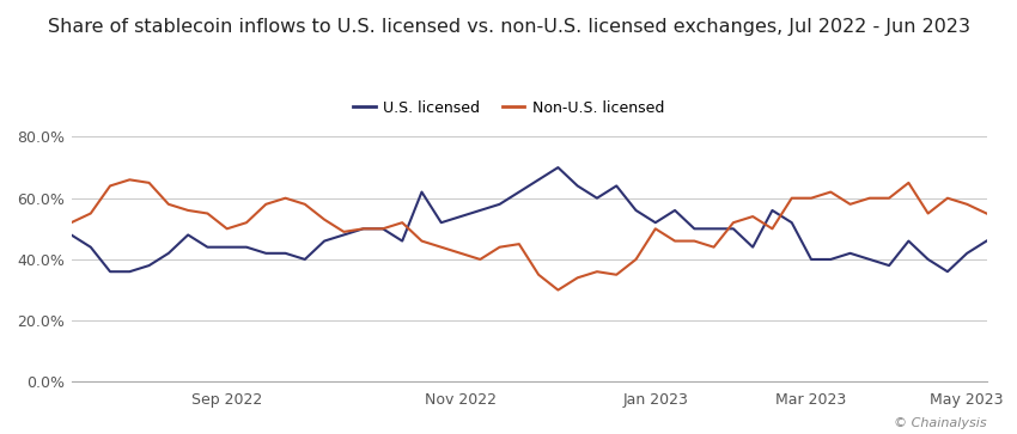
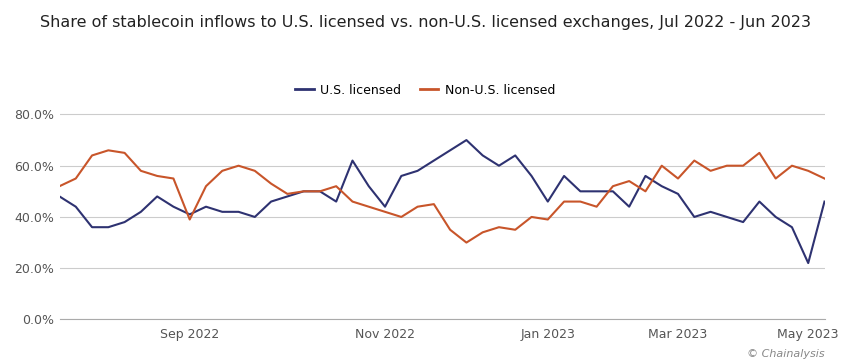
U.S. licensed/Sep 2022: 44% -> 41%
Non-U.S. licensed/Sep 2022: 50% -> 39%
U.S. licensed/Nov 2022: 54% -> 44%
U.S. licensed/Jan 2023: 52% -> 46%
Non-U.S. licensed/Jan 2023: 50% -> 39%
U.S. licensed/Mar 2023: 40% -> 49%
Non-U.S. licensed/Mar 2023: 60% -> 55%
U.S. licensed/May 2023: 42% -> 22%
